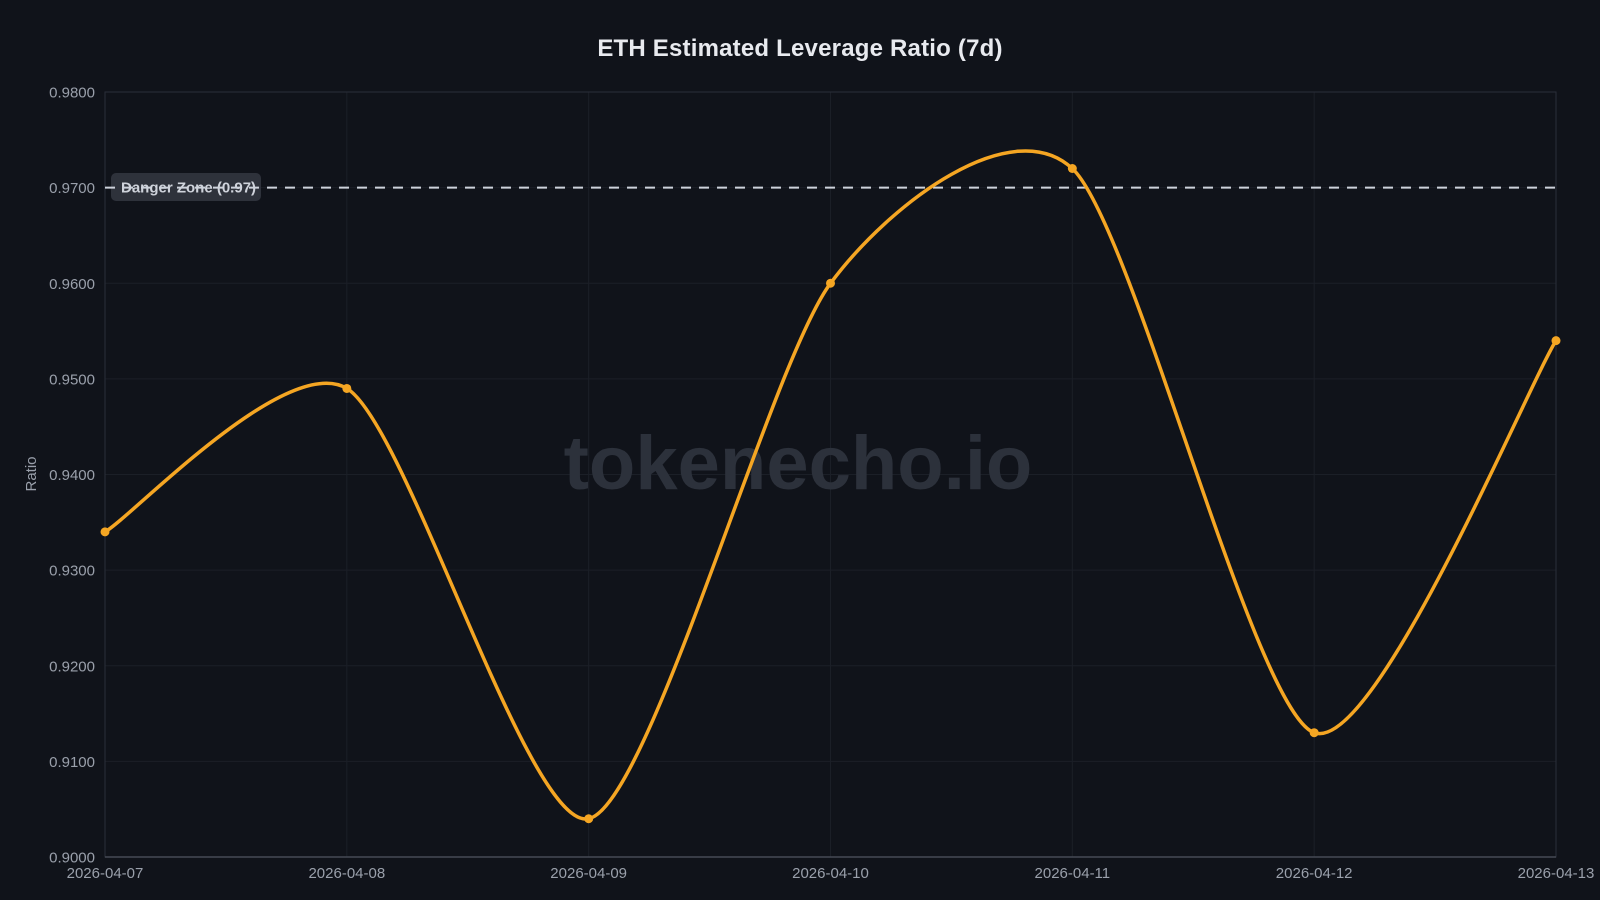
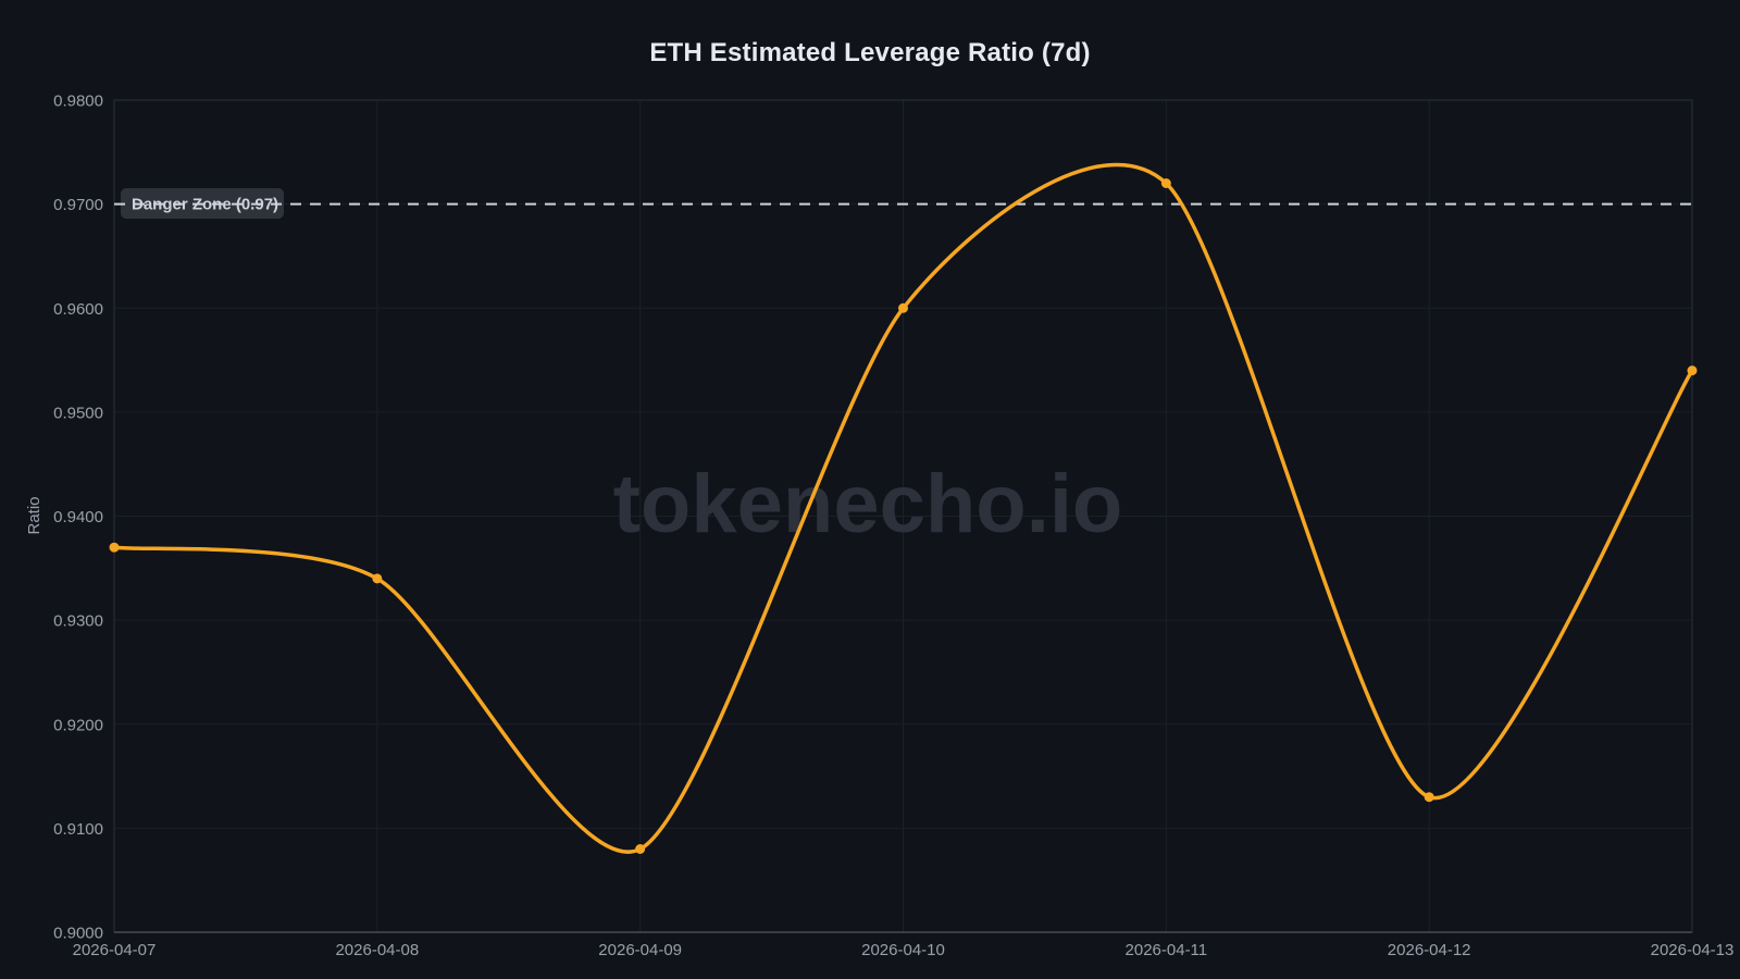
2026-04-07: 0.934 -> 0.937
2026-04-08: 0.949 -> 0.934
2026-04-09: 0.904 -> 0.908
